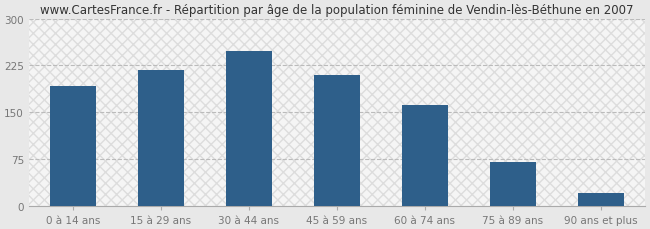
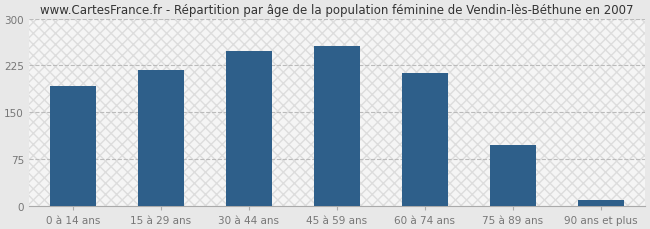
45 à 59 ans: 210 -> 257
60 à 74 ans: 162 -> 213
75 à 89 ans: 70 -> 97
90 ans et plus: 20 -> 10
